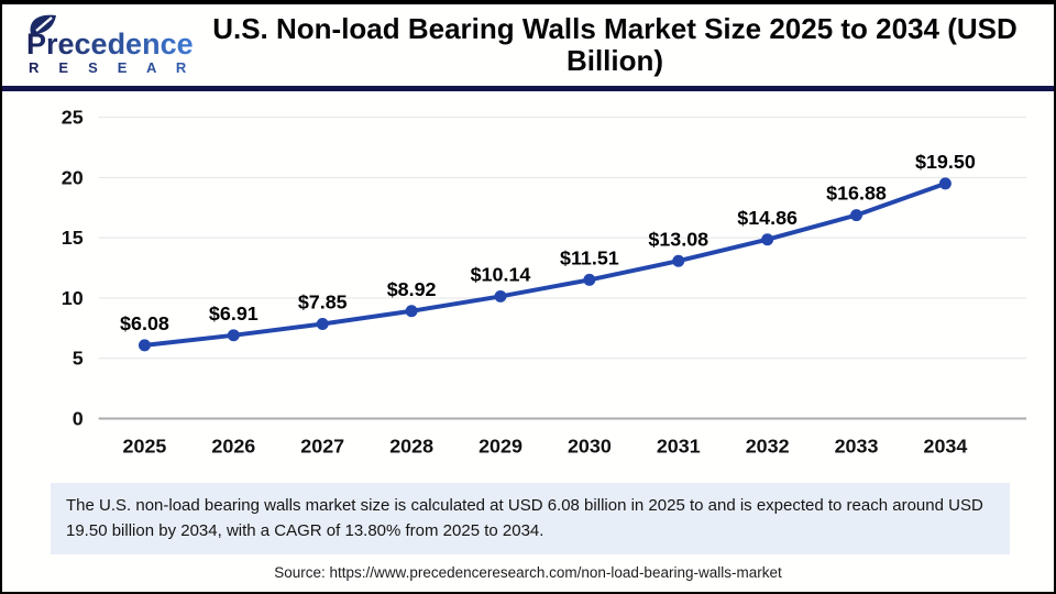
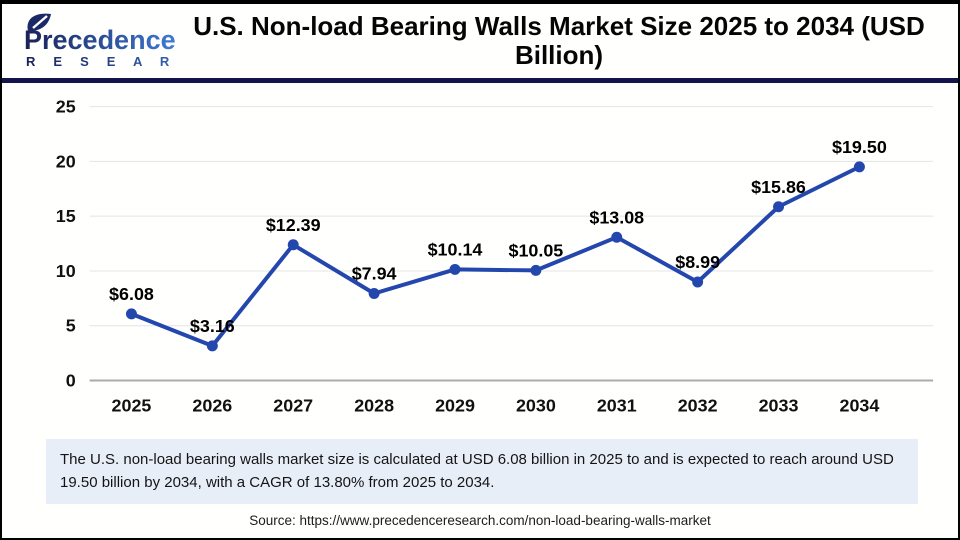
2026: $6.91 -> $3.16
2027: $7.85 -> $12.39
2028: $8.92 -> $7.94
2030: $11.51 -> $10.05
2032: $14.86 -> $8.99
2033: $16.88 -> $15.86
